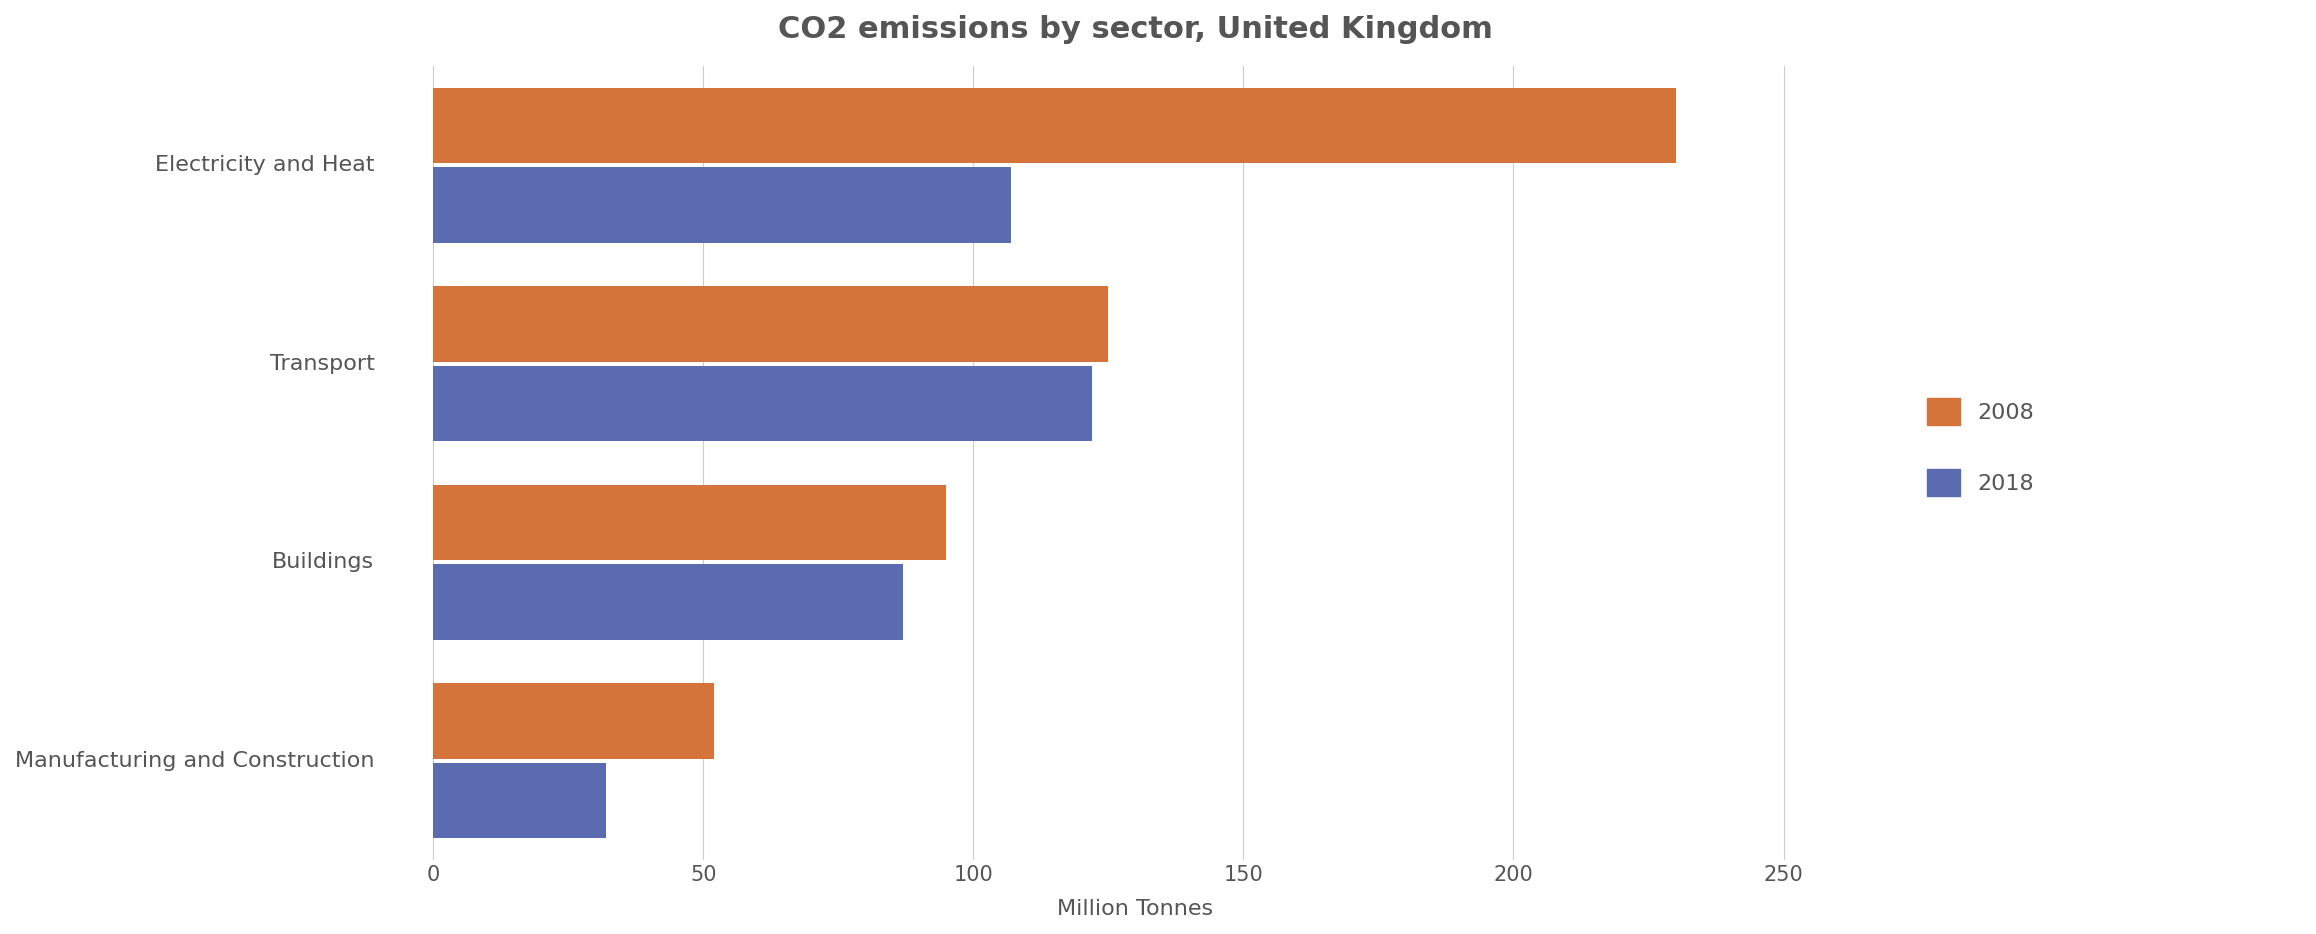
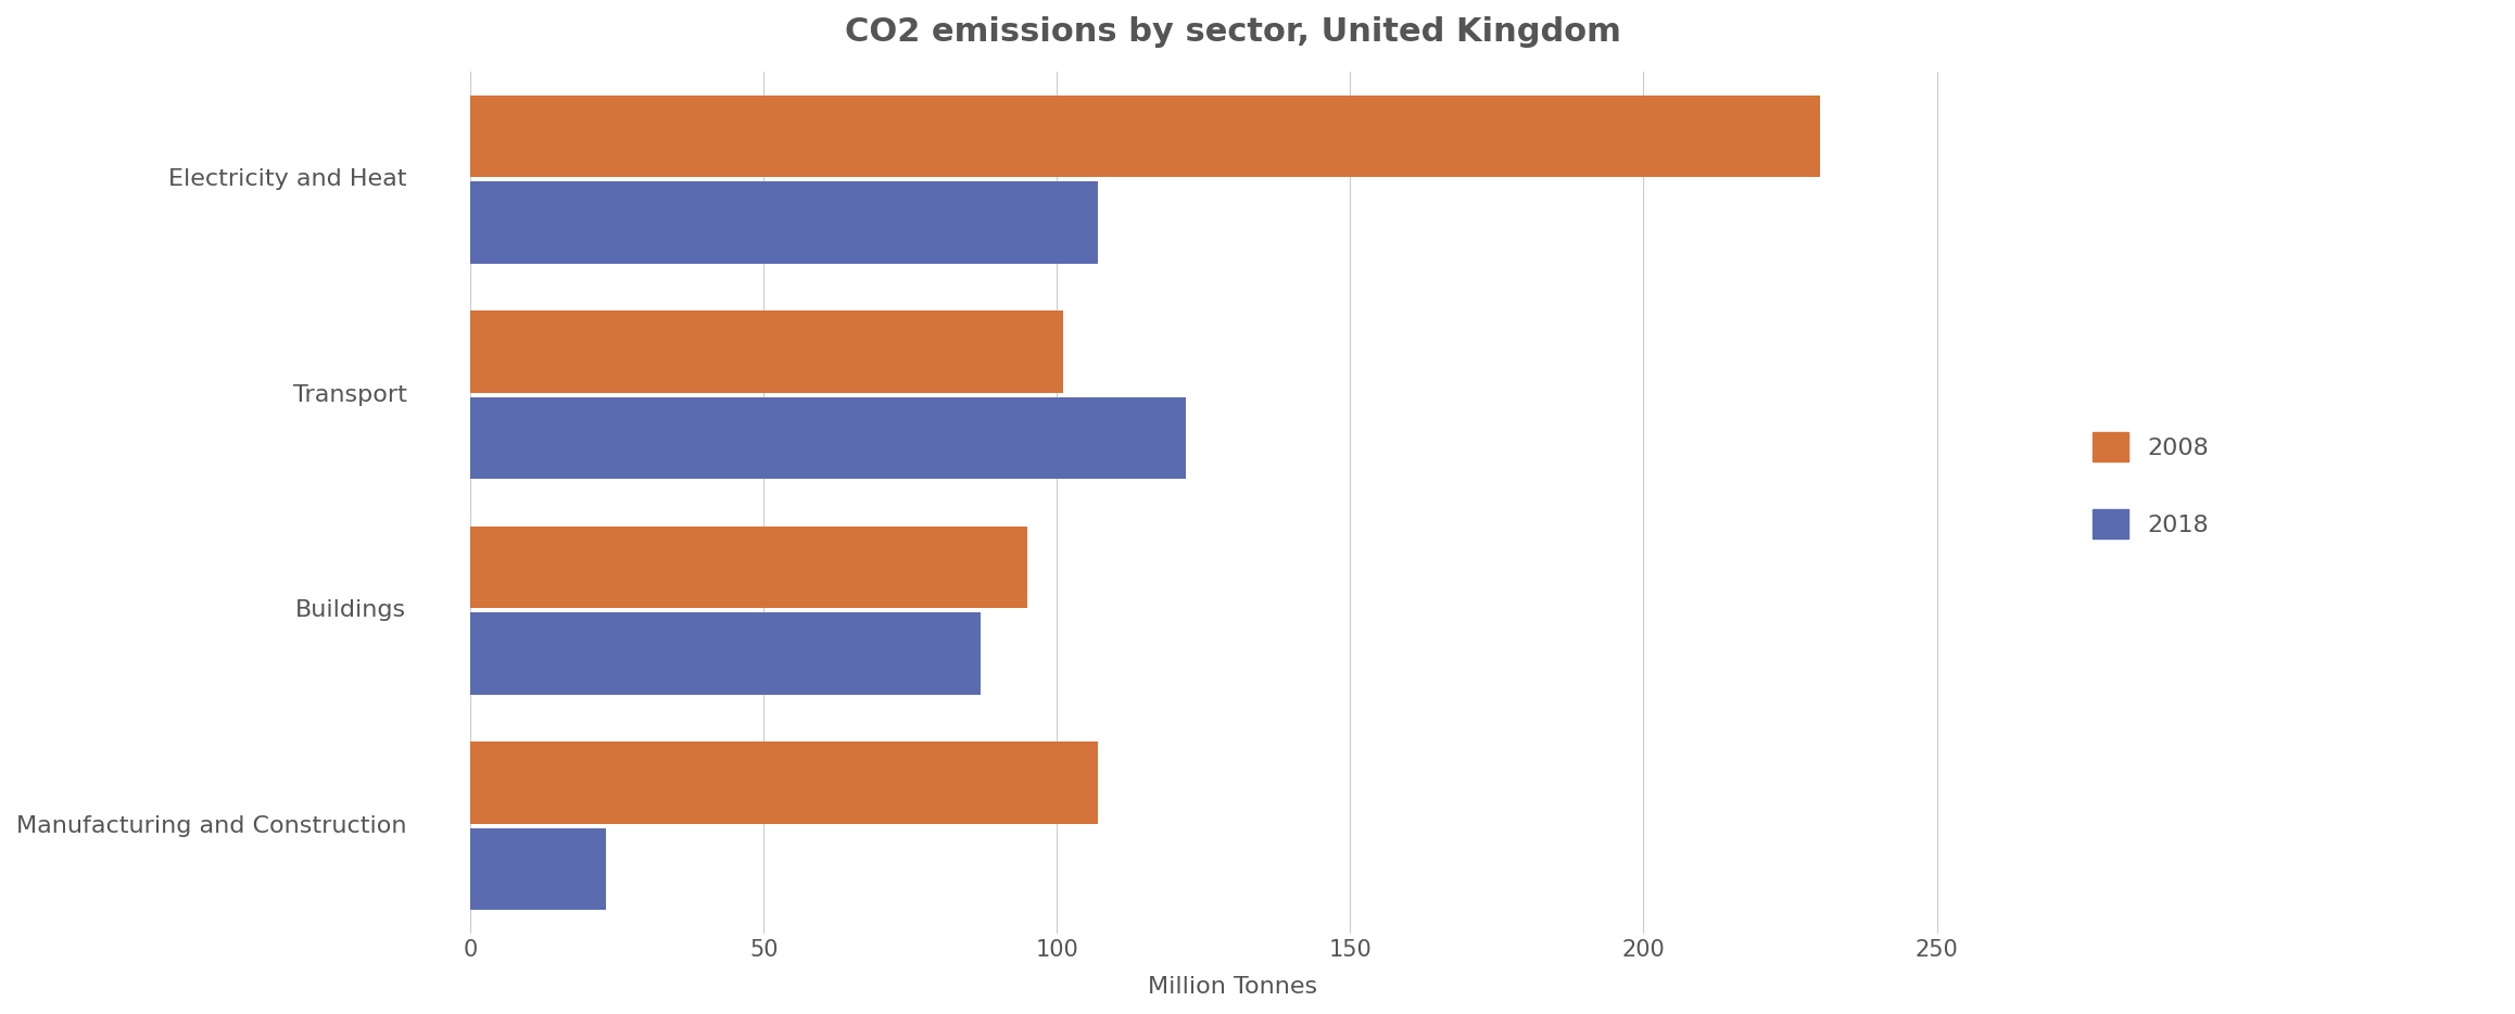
2008/Transport: 125 -> 101
2008/Manufacturing and Construction: 52 -> 107
2018/Manufacturing and Construction: 32 -> 23
